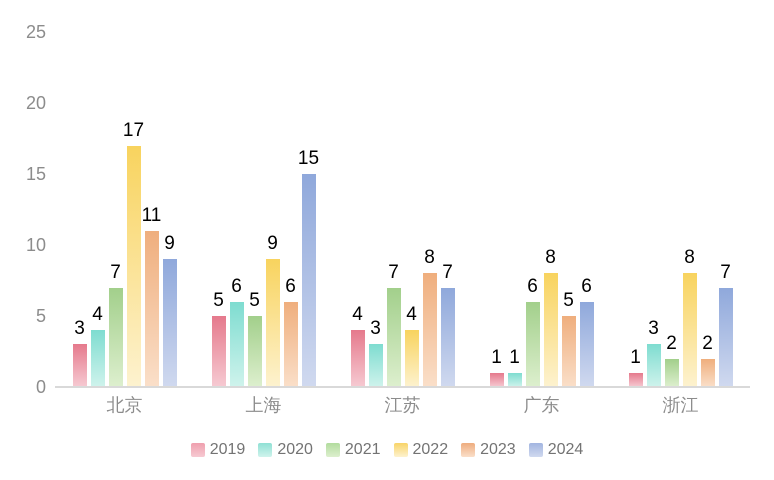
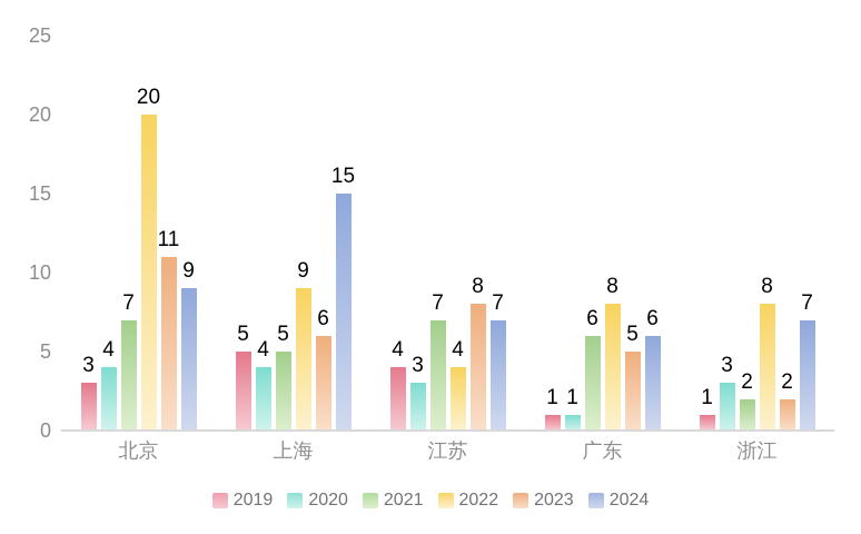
2022/北京: 17 -> 20
2020/上海: 6 -> 4
